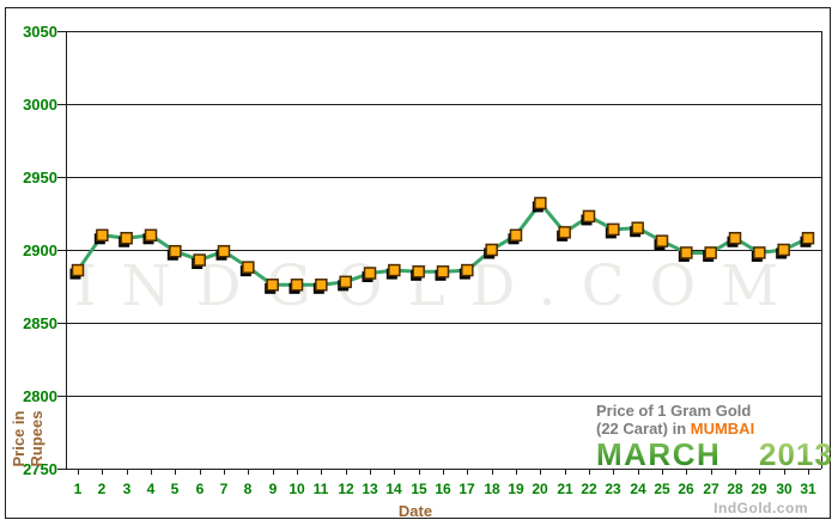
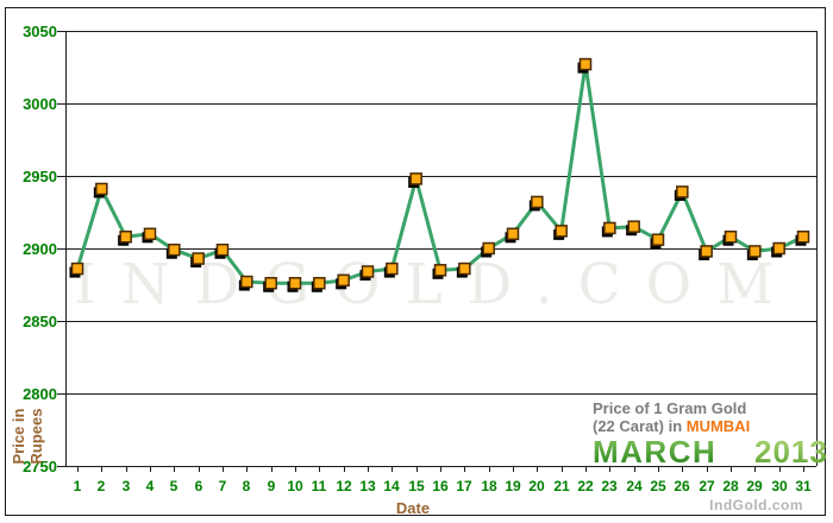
2: 2910 -> 2941
8: 2888 -> 2877
15: 2885 -> 2948
22: 2923 -> 3027
26: 2898 -> 2939
